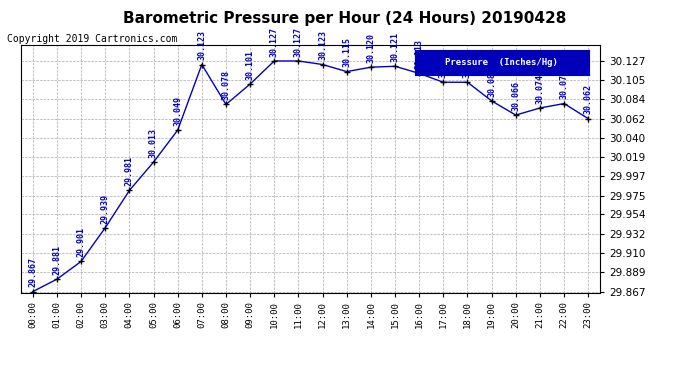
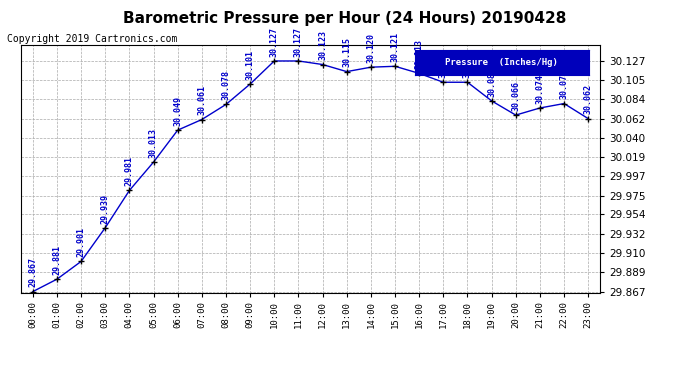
07:00: 30.123 -> 30.061
